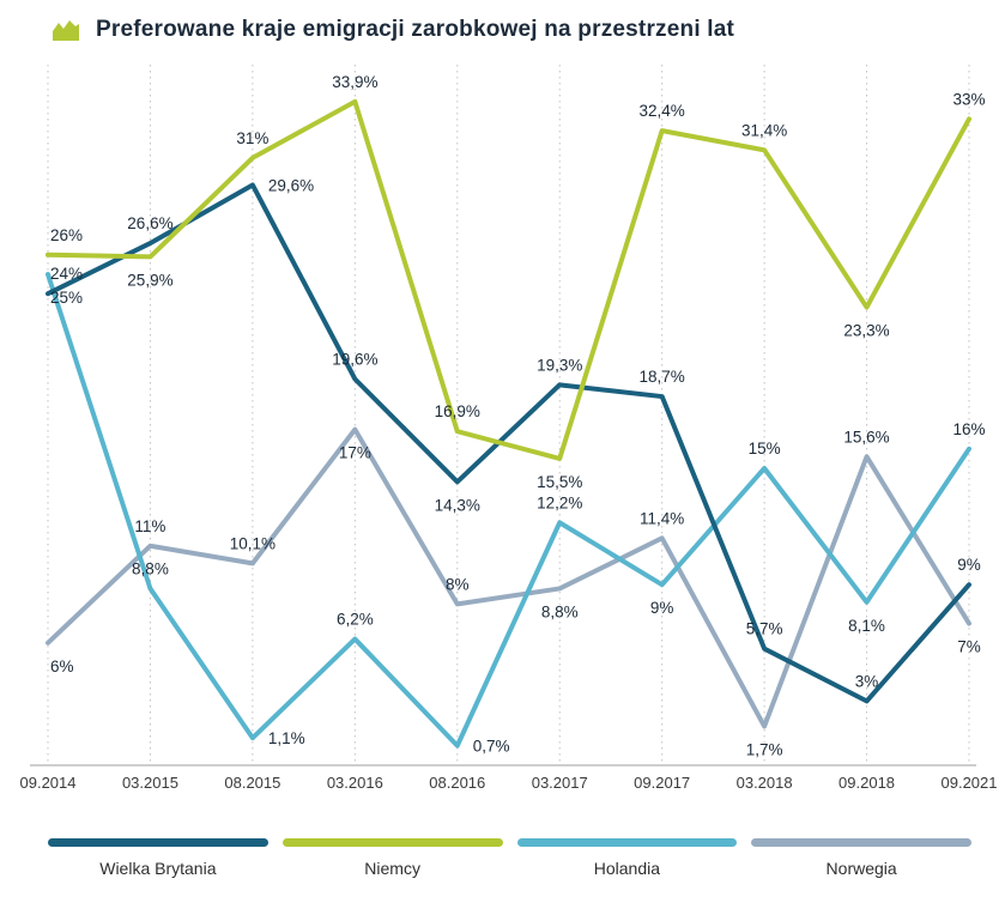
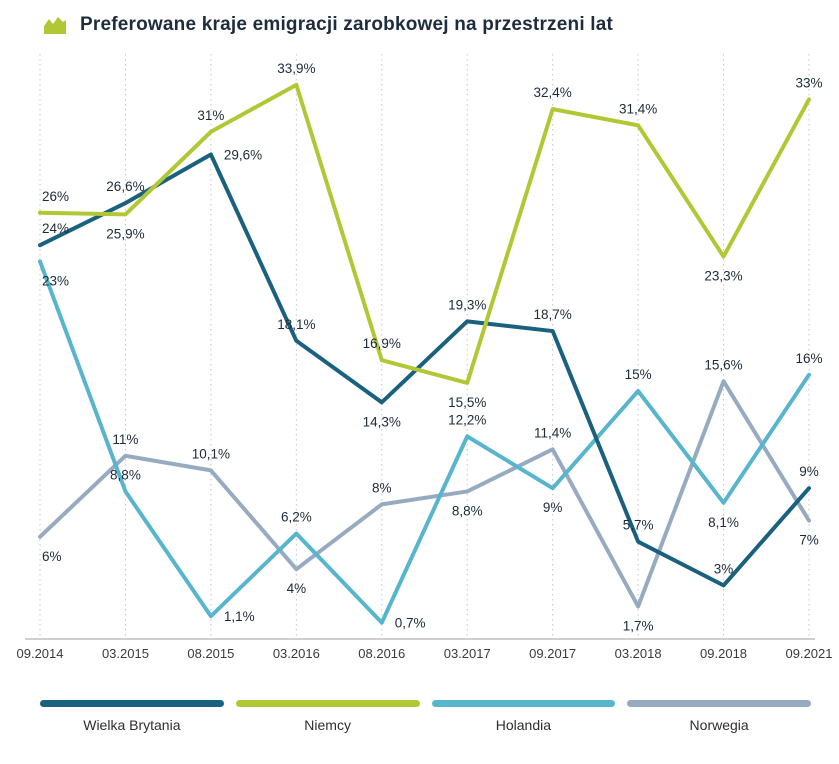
Holandia/09.2014: 25% -> 23%
Wielka Brytania/03.2016: 19,6% -> 18,1%
Norwegia/03.2016: 17% -> 4%
